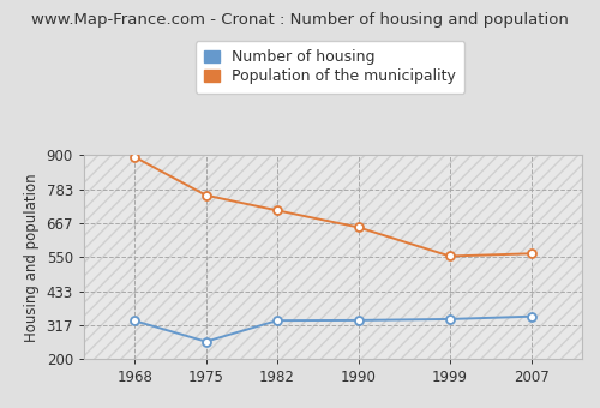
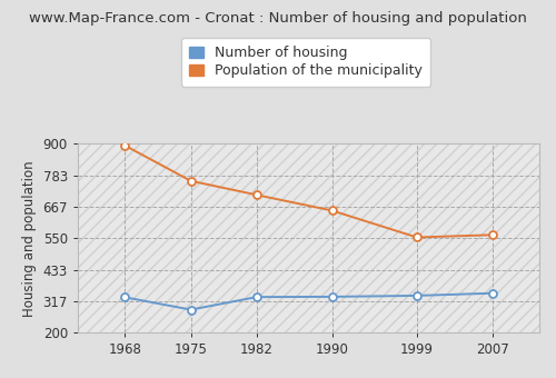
Number of housing/1975: 260 -> 285
